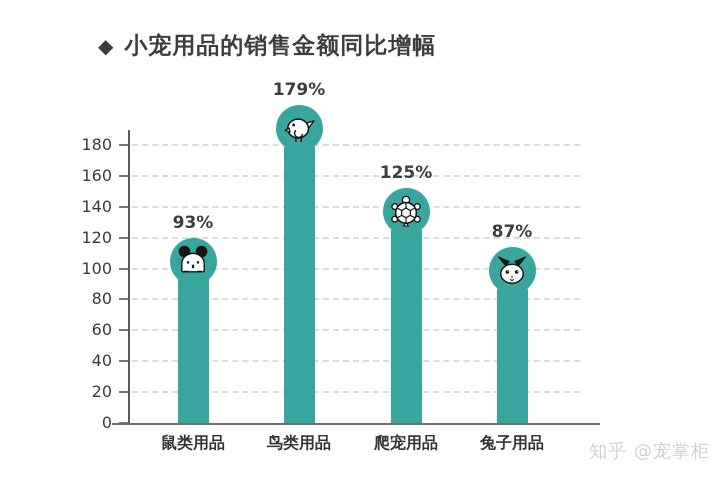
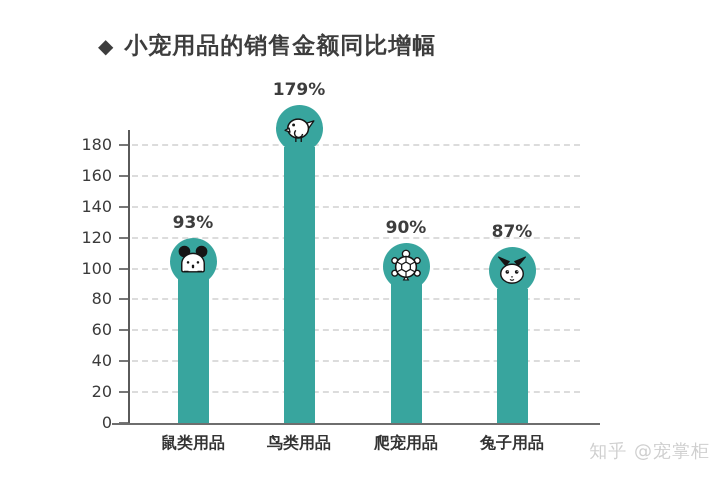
爬宠用品: 125% -> 90%
